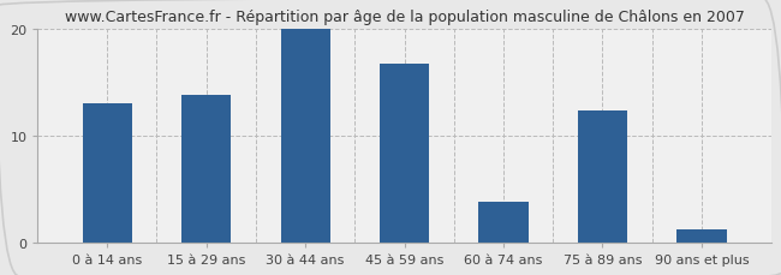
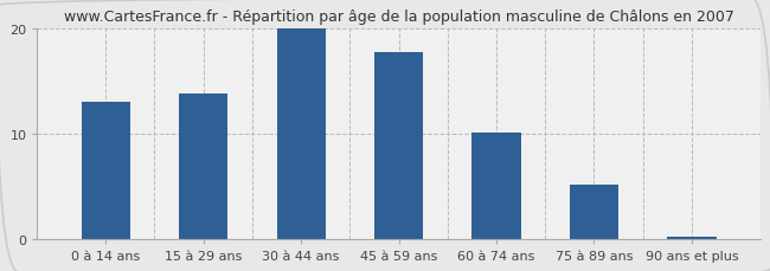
45 à 59 ans: 16.8 -> 17.8
60 à 74 ans: 3.8 -> 10.1
75 à 89 ans: 12.4 -> 5.2
90 ans et plus: 1.2 -> 0.2
